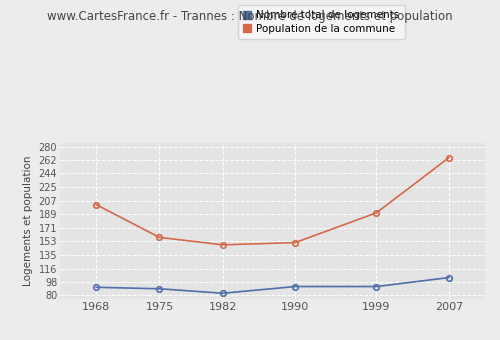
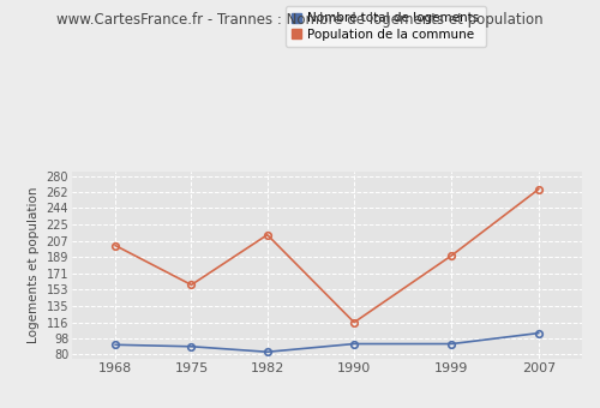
Population de la commune/1982: 148 -> 214
Population de la commune/1990: 151 -> 116
